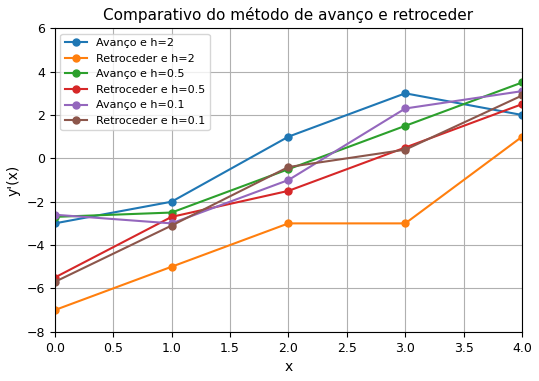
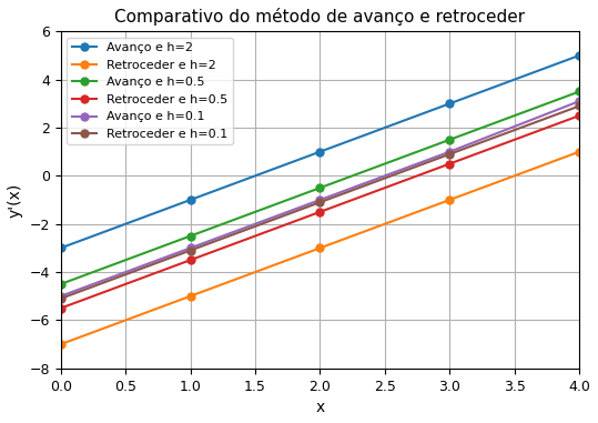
Avanço e h=0.5/0.0: -2.7 -> -4.5
Avanço e h=0.1/0.0: -2.6 -> -5.0
Retroceder e h=0.1/0.0: -5.7 -> -5.1
Avanço e h=2/1.0: -2 -> -1
Retroceder e h=0.5/1.0: -2.7 -> -3.5
Retroceder e h=0.1/2.0: -0.4 -> -1.1
Retroceder e h=2/3.0: -3 -> -1
Avanço e h=0.1/3.0: 2.3 -> 1.0
Retroceder e h=0.1/3.0: 0.4 -> 0.9
Avanço e h=2/4.0: 2 -> 5
